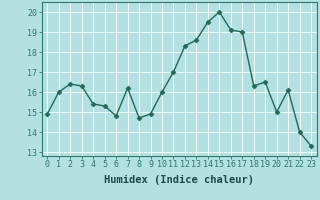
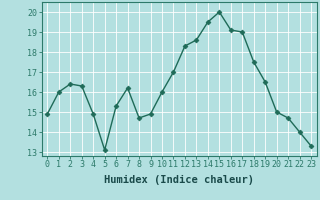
4: 15.4 -> 14.9
5: 15.3 -> 13.1
6: 14.8 -> 15.3
18: 16.3 -> 17.5
21: 16.1 -> 14.7
